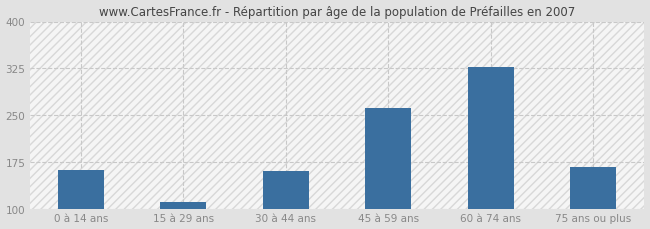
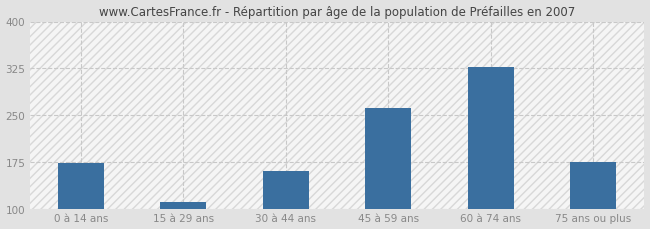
0 à 14 ans: 163 -> 174
75 ans ou plus: 167 -> 176
